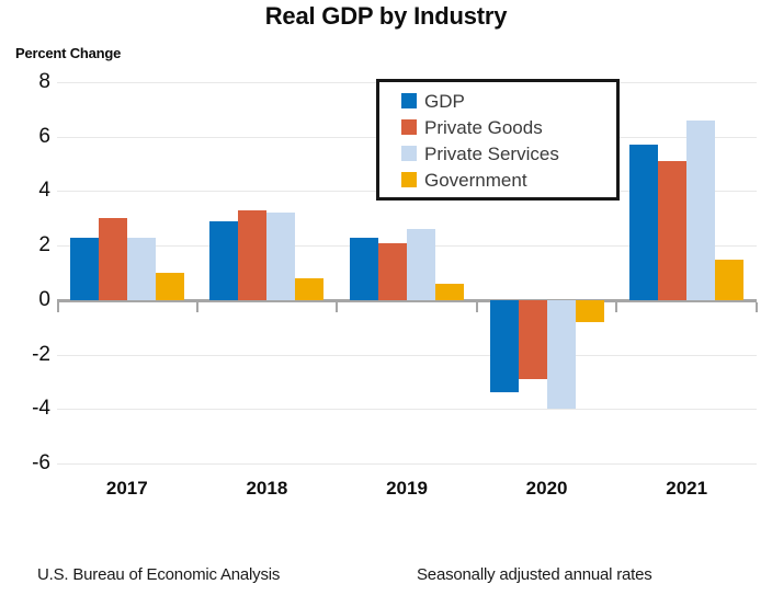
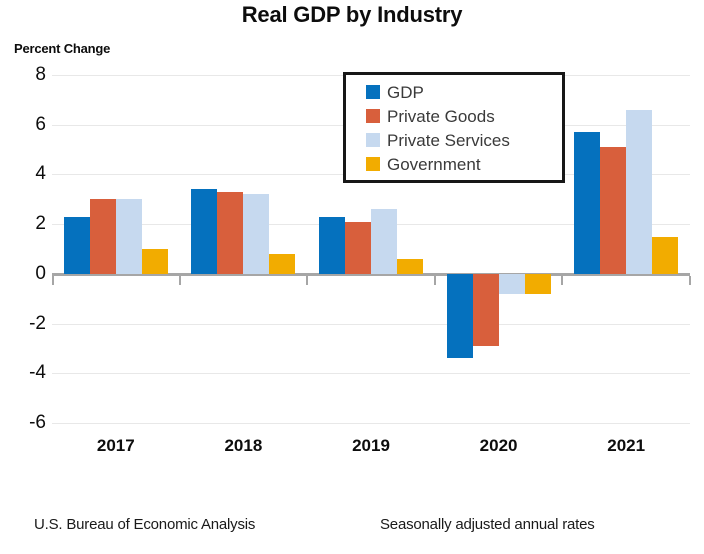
Private Services/2017: 2.3 -> 3.0
GDP/2018: 2.9 -> 3.4
Private Services/2020: -4.0 -> -0.8
